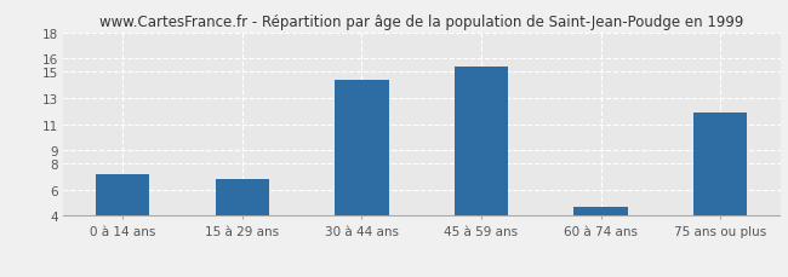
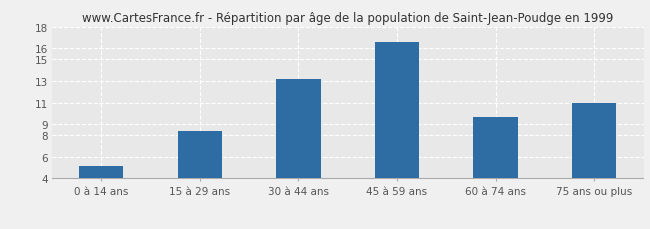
0 à 14 ans: 7.2 -> 5.1
15 à 29 ans: 6.8 -> 8.4
30 à 44 ans: 14.4 -> 13.2
45 à 59 ans: 15.4 -> 16.6
60 à 74 ans: 4.7 -> 9.7
75 ans ou plus: 11.9 -> 11.0
